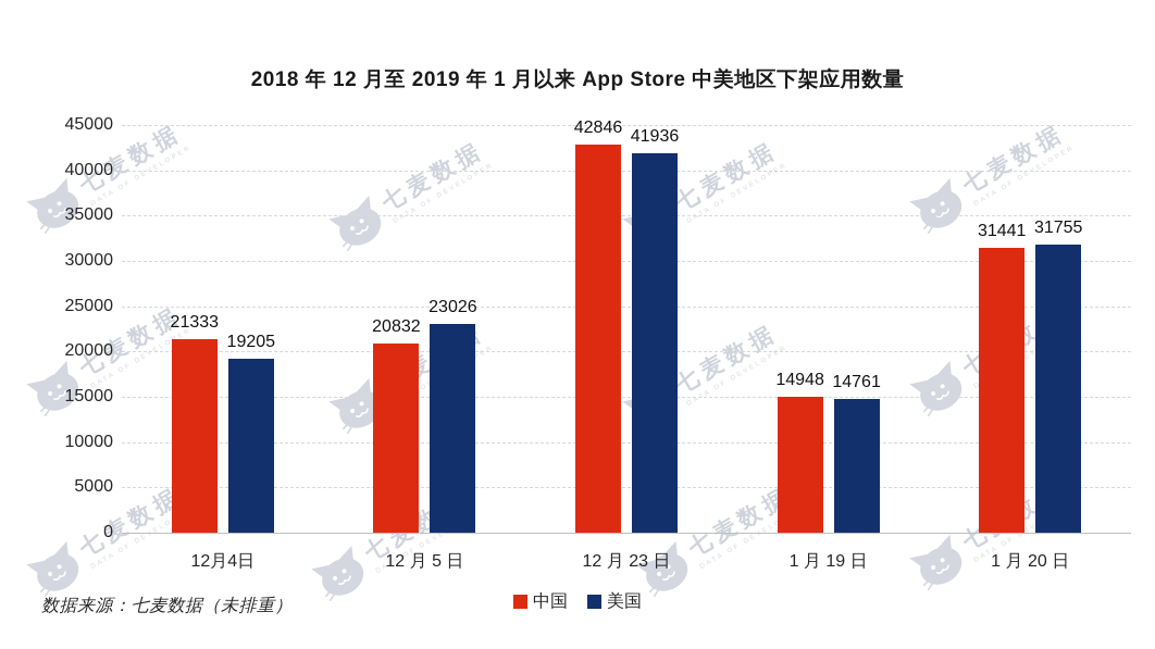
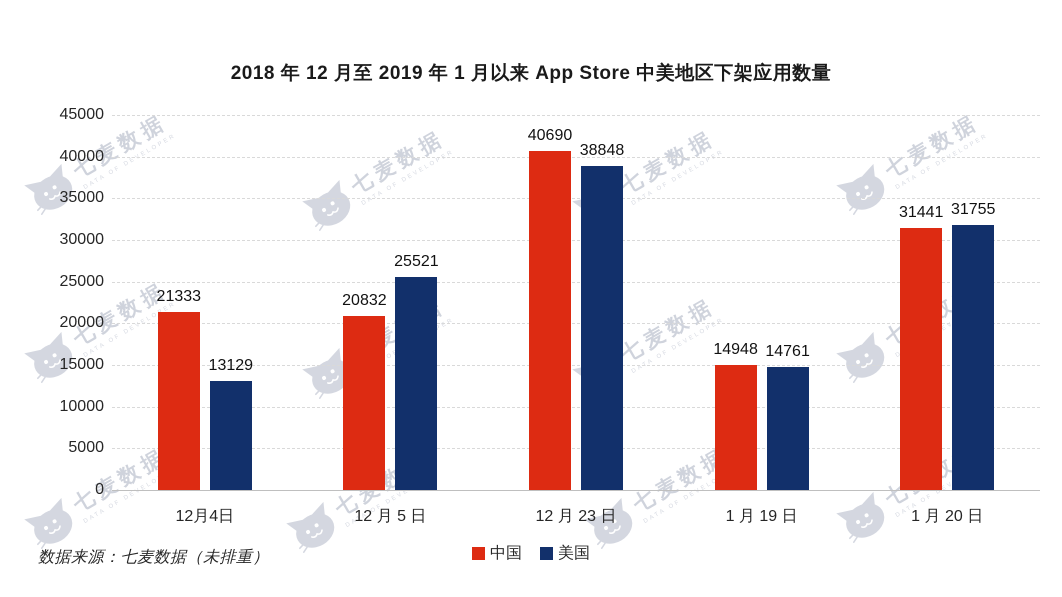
美国/12月4日: 19205 -> 13129
美国/12 月 5 日: 23026 -> 25521
中国/12 月 23 日: 42846 -> 40690
美国/12 月 23 日: 41936 -> 38848
